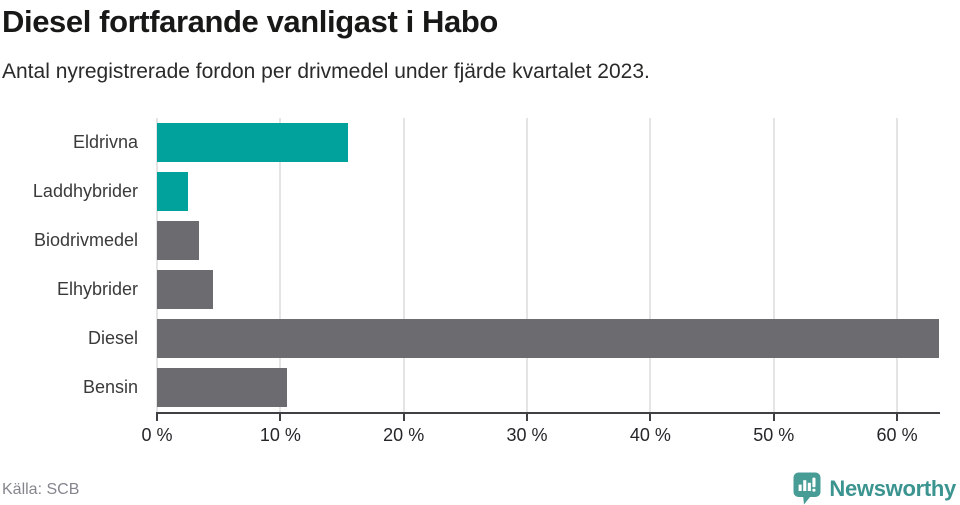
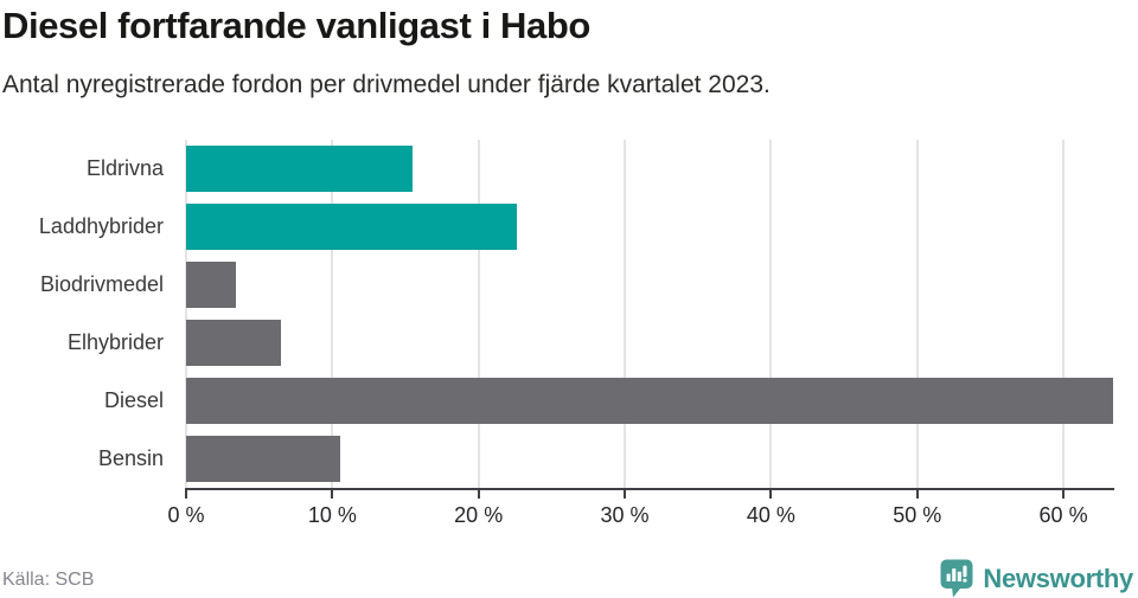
Laddhybrider: 2.5% -> 22.6%
Elhybrider: 4.5% -> 6.5%
